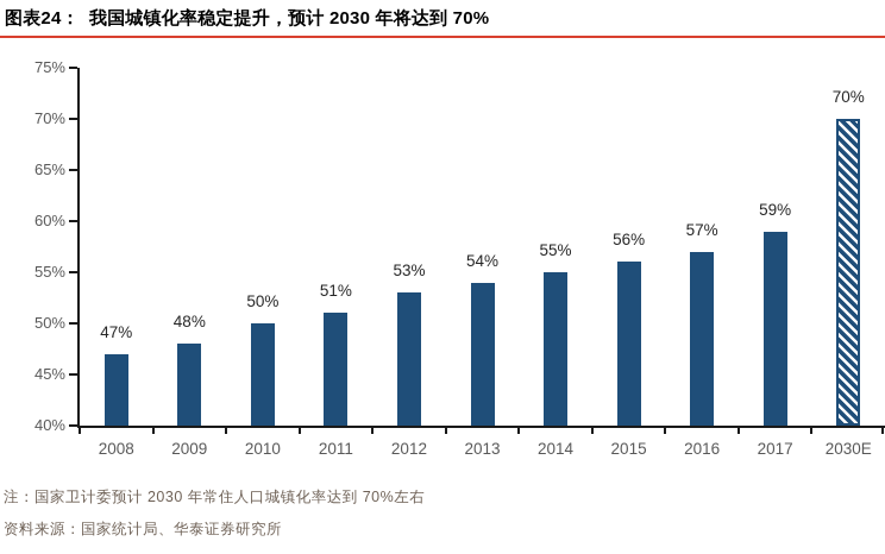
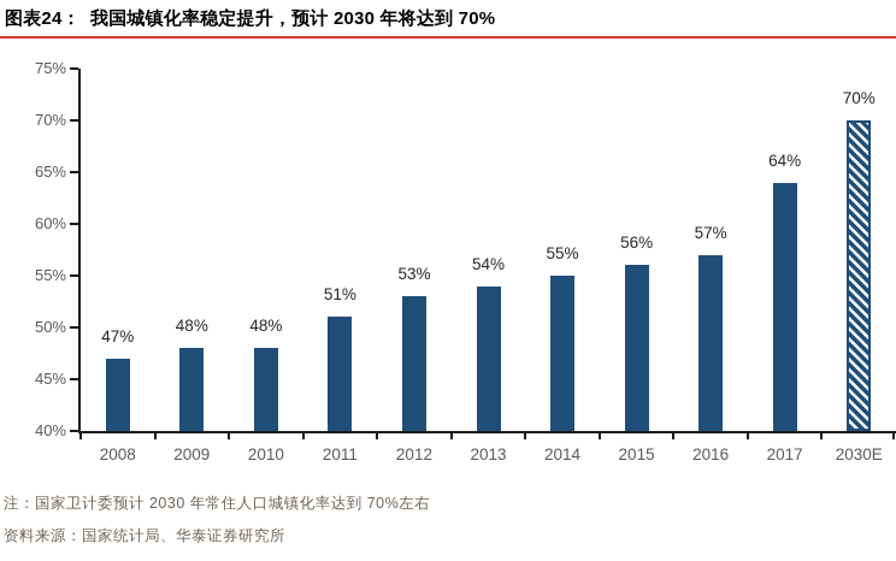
2010: 50% -> 48%
2017: 59% -> 64%
